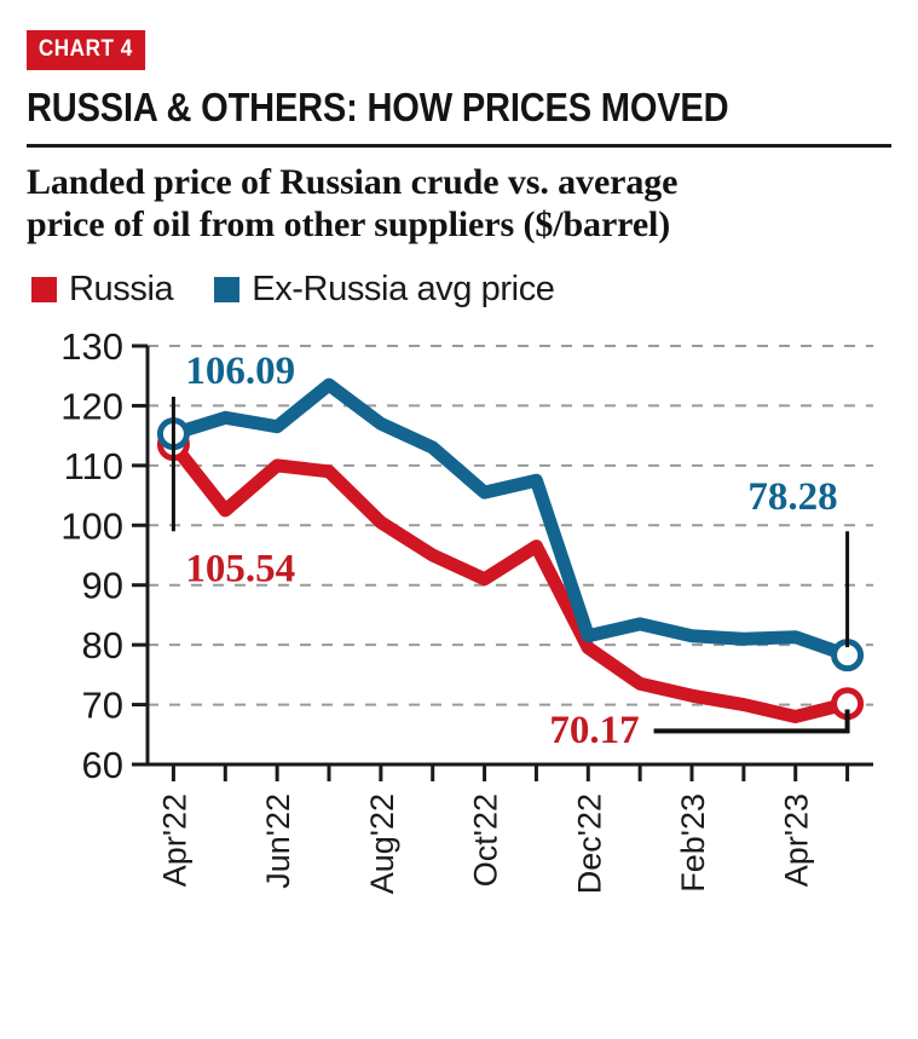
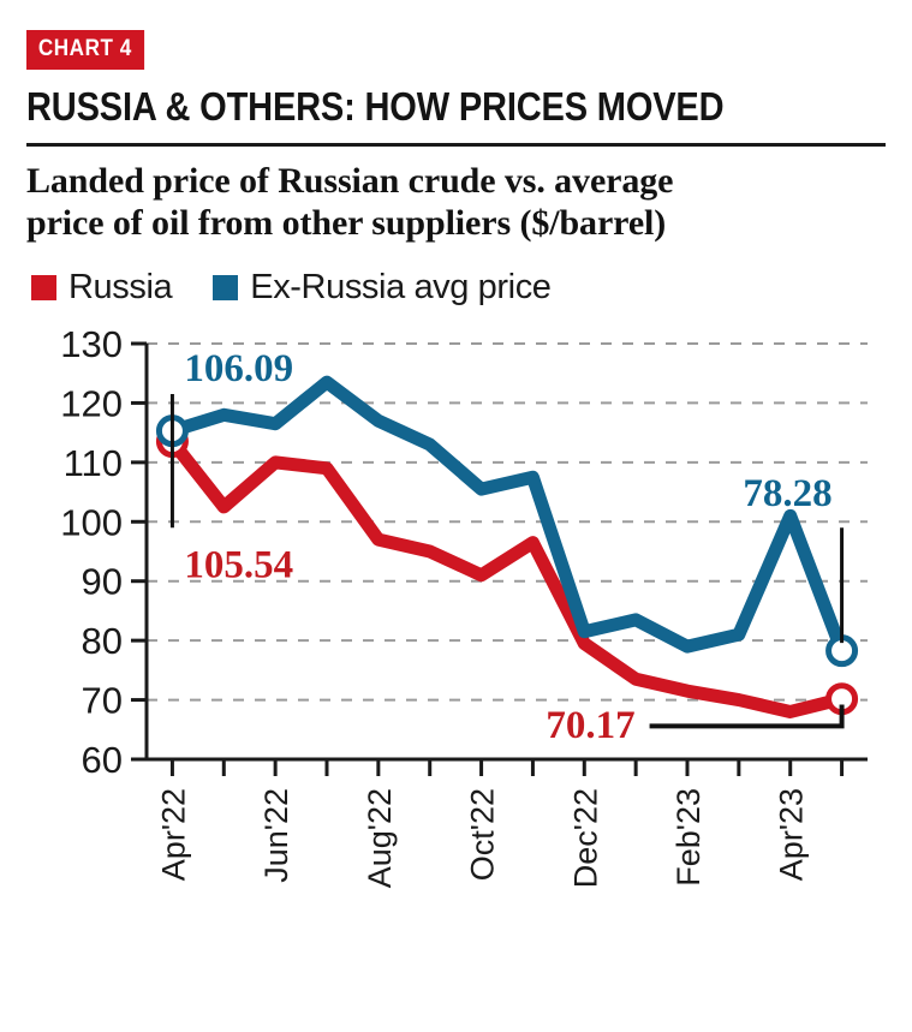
Russia/Aug'22: 100 -> 97
Ex-Russia avg price/Feb'23: 82 -> 79
Ex-Russia avg price/Apr'23: 81 -> 101
